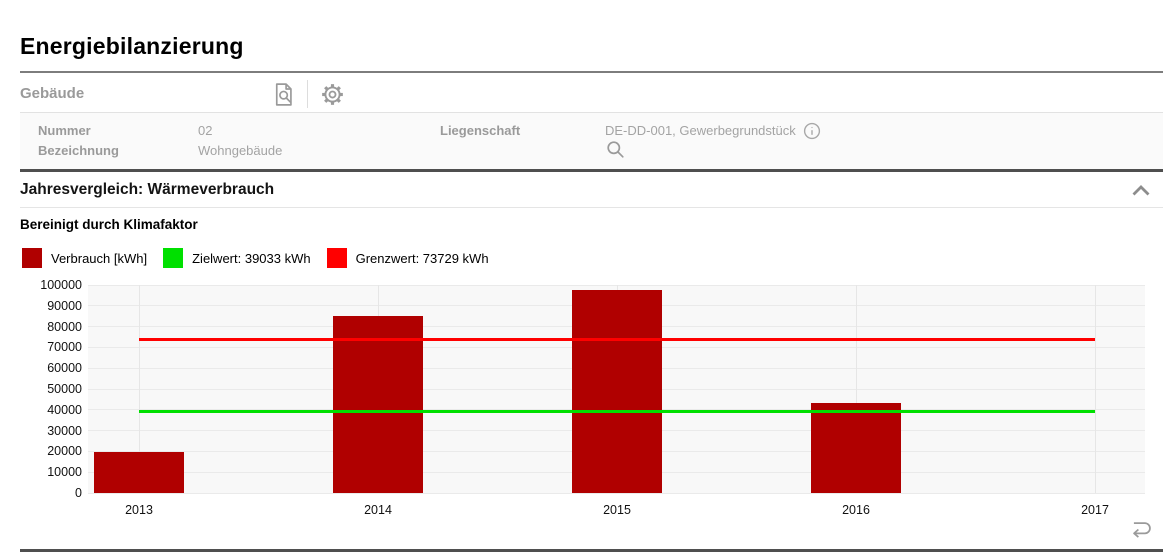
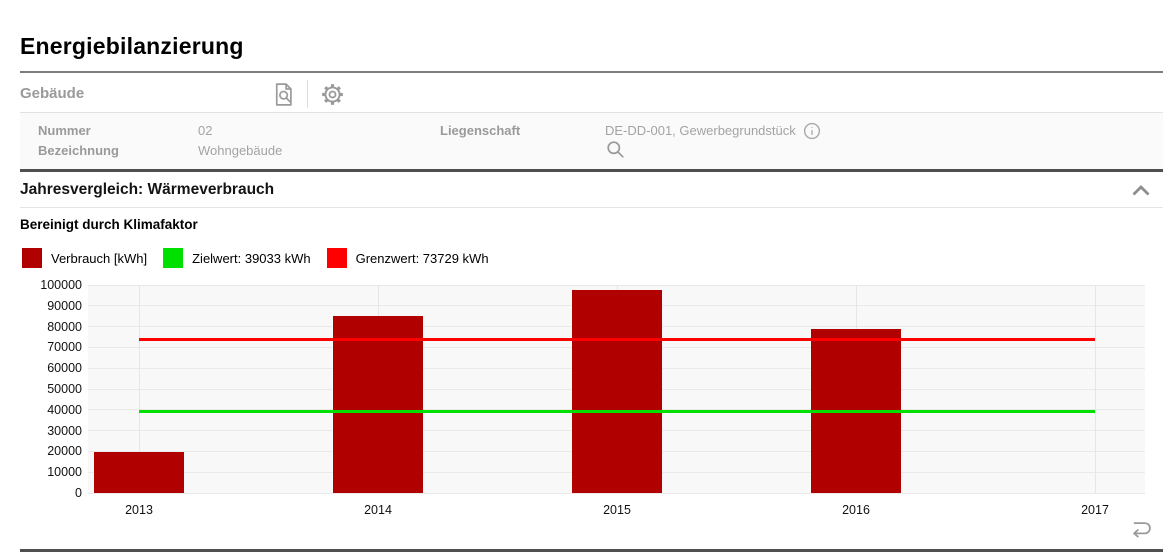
2016: 43000 -> 79000
